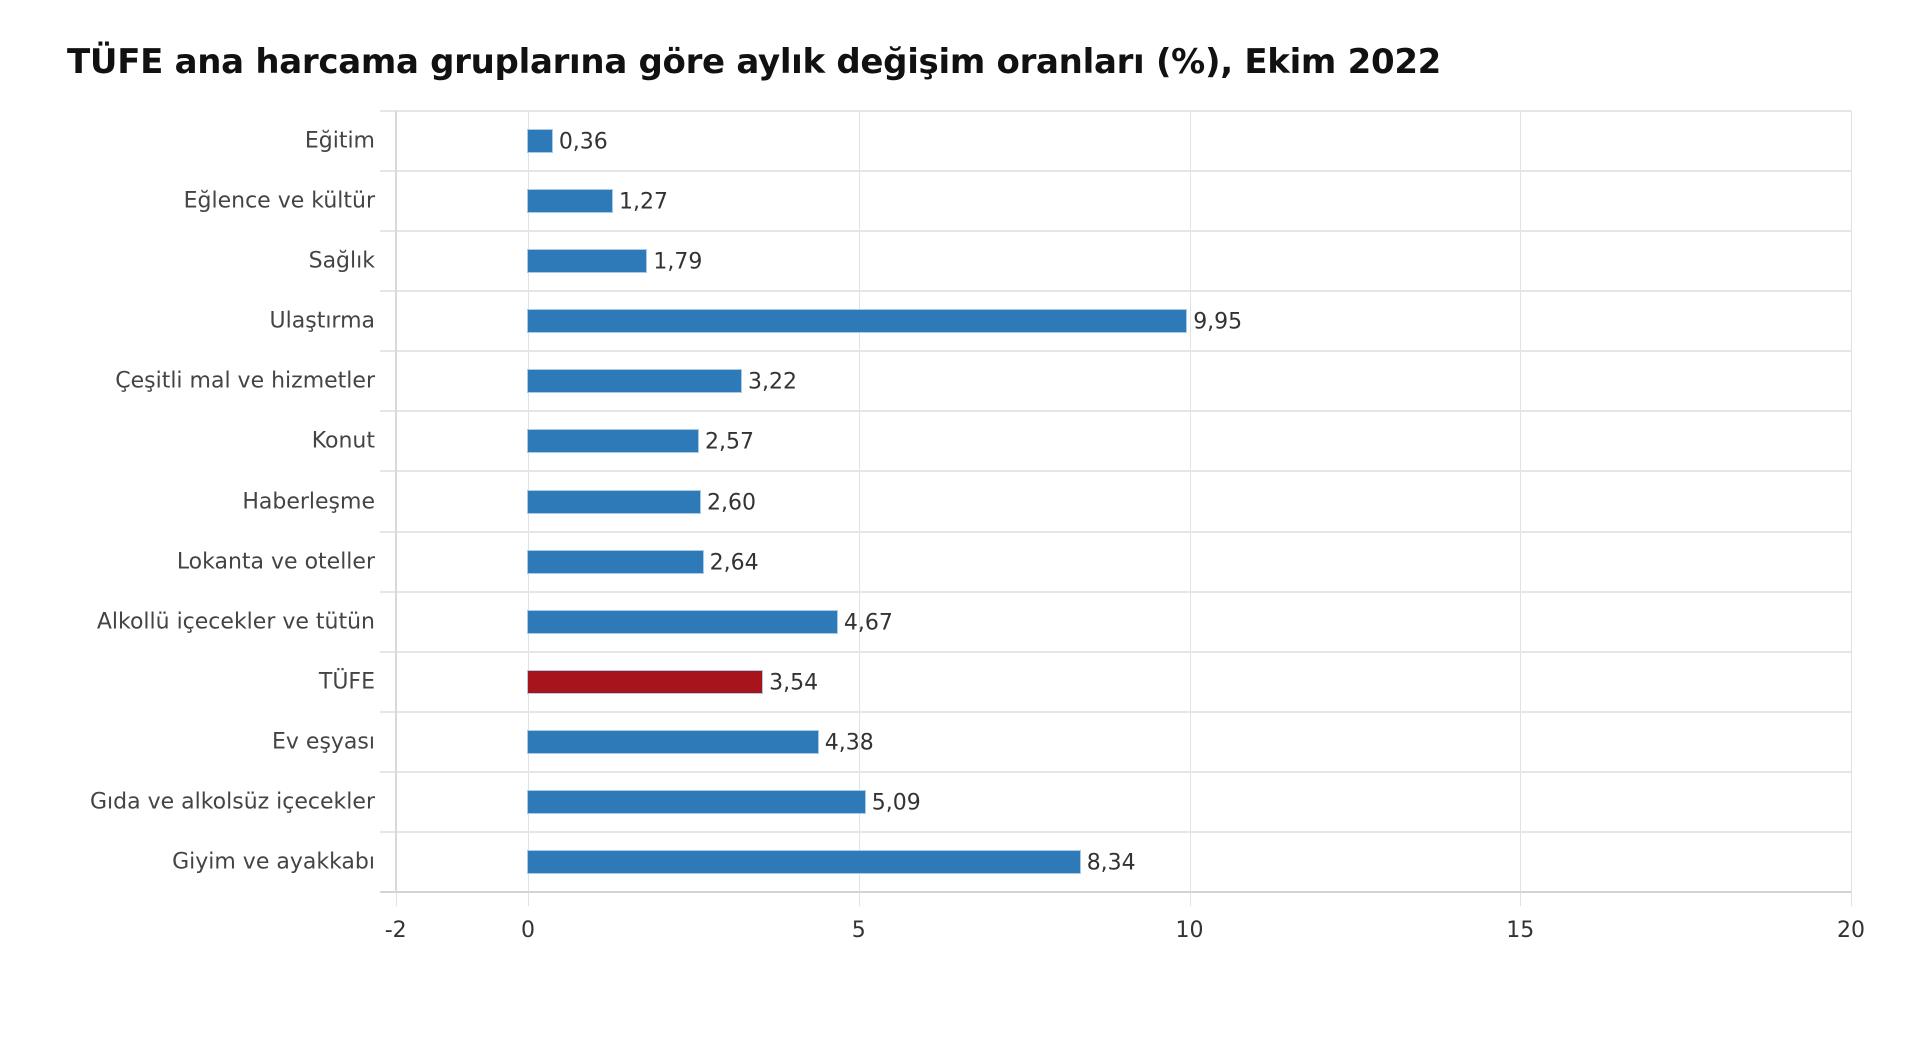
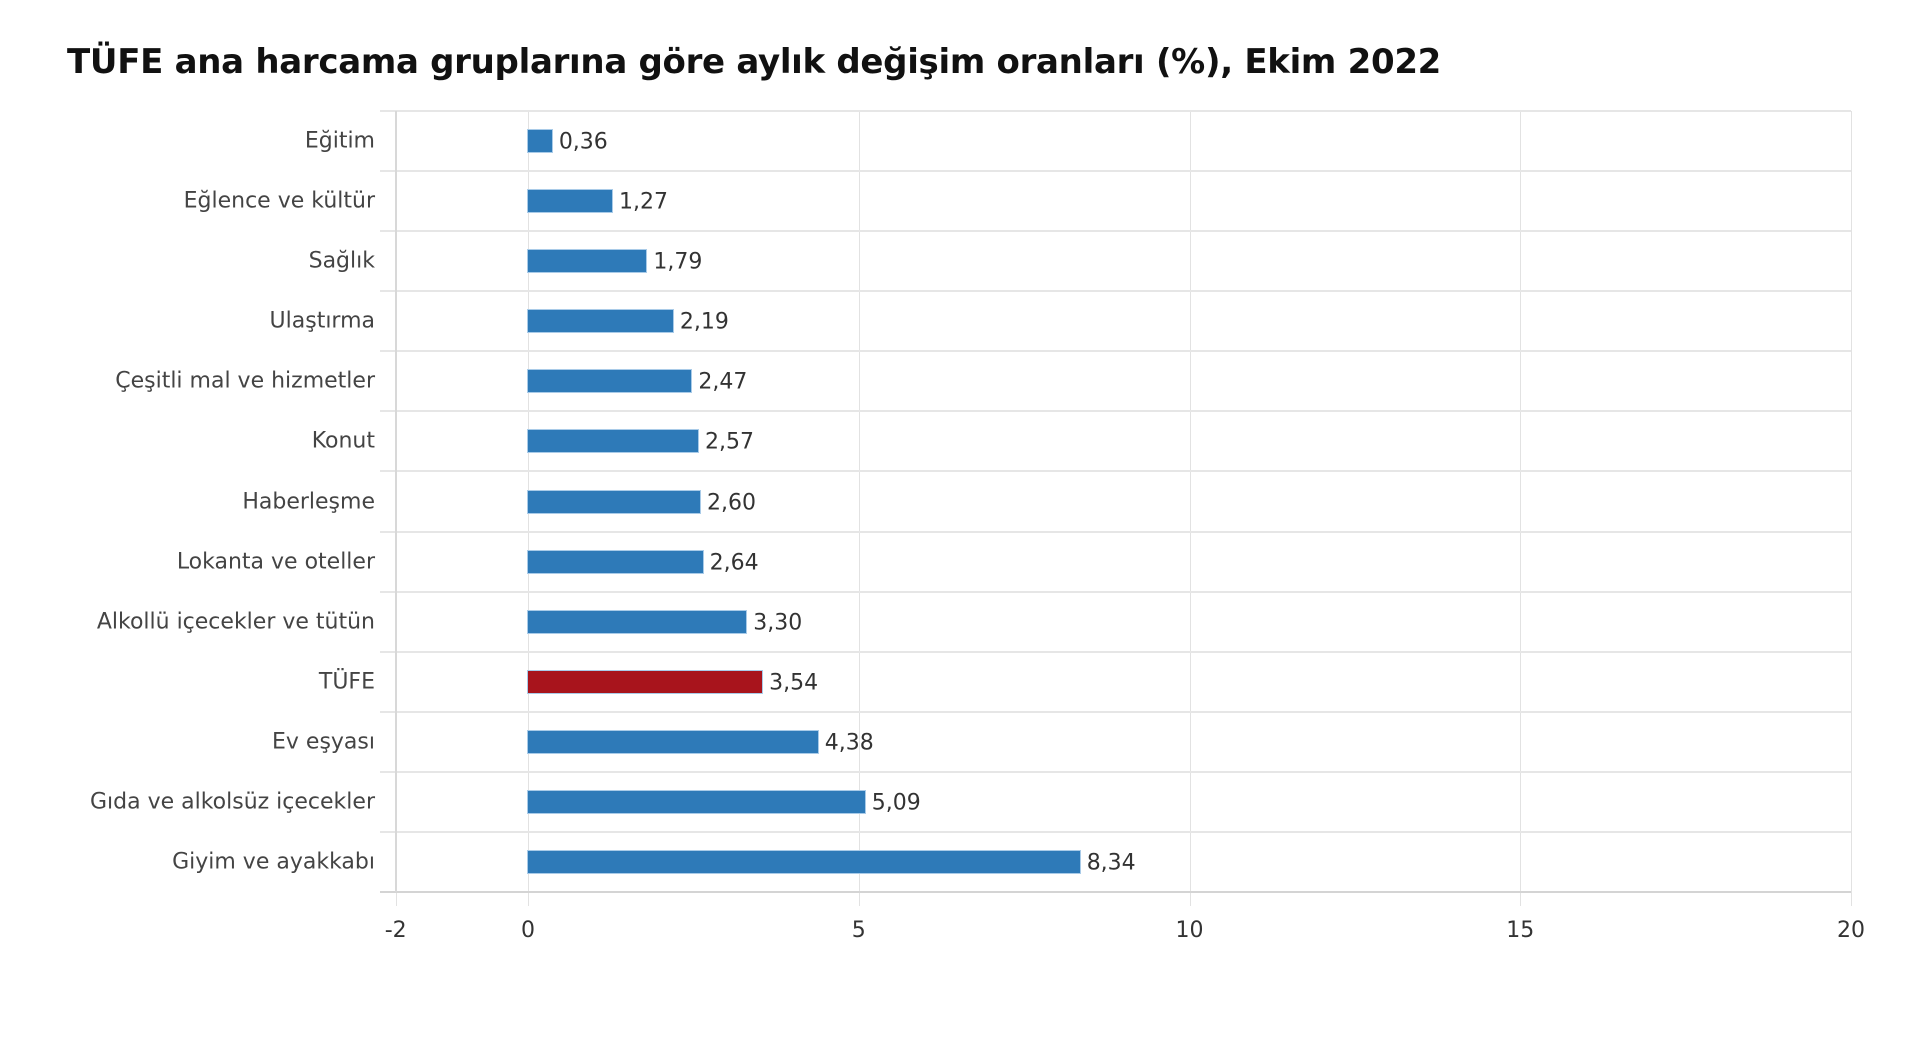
Ulaştırma: 9,95 -> 2,19
Çeşitli mal ve hizmetler: 3,22 -> 2,47
Alkollü içecekler ve tütün: 4,67 -> 3,30
